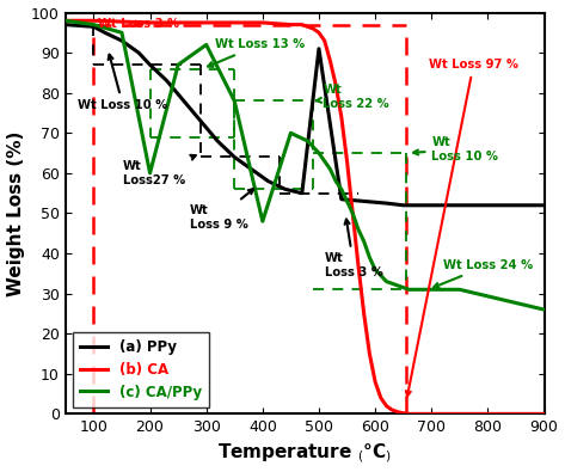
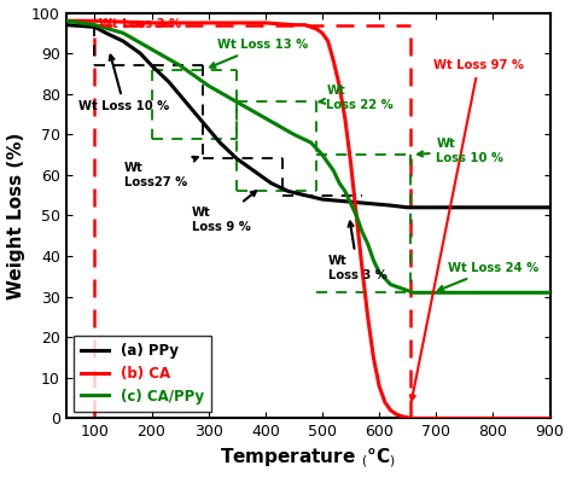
(c) CA/PPy/200: 60 -> 91
(c) CA/PPy/300: 92 -> 82
(c) CA/PPy/400: 48 -> 74
(a) PPy/500: 91.0 -> 54.0
(c) CA/PPy/900: 26 -> 31
